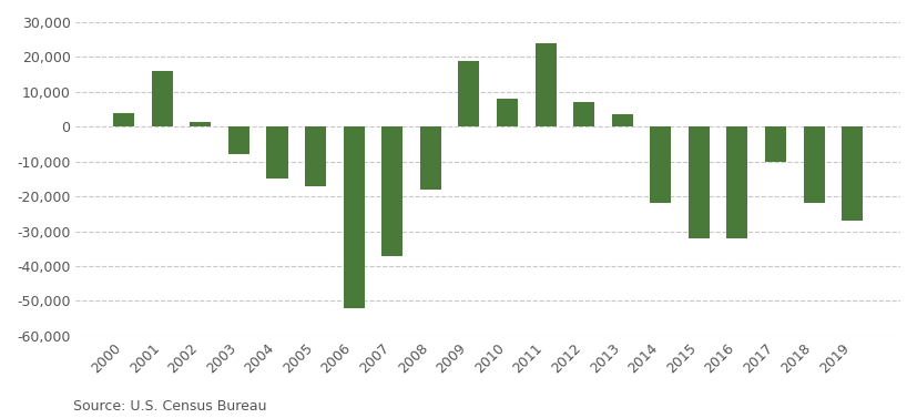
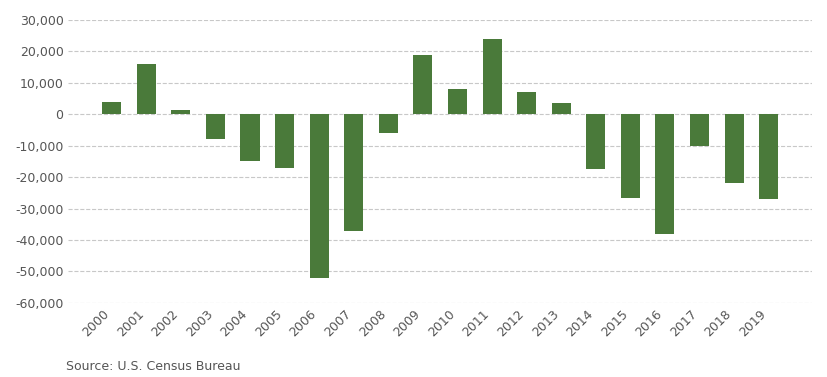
2008: -18,000 -> -6,000
2014: -22,000 -> -17,500
2015: -32,000 -> -26,500
2016: -32,000 -> -38,000
